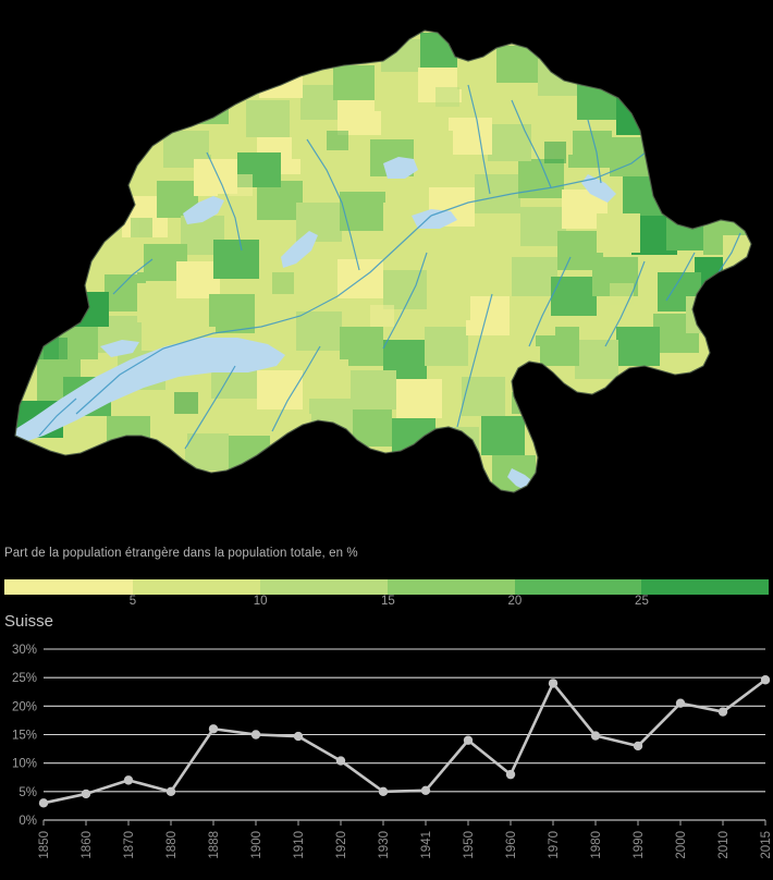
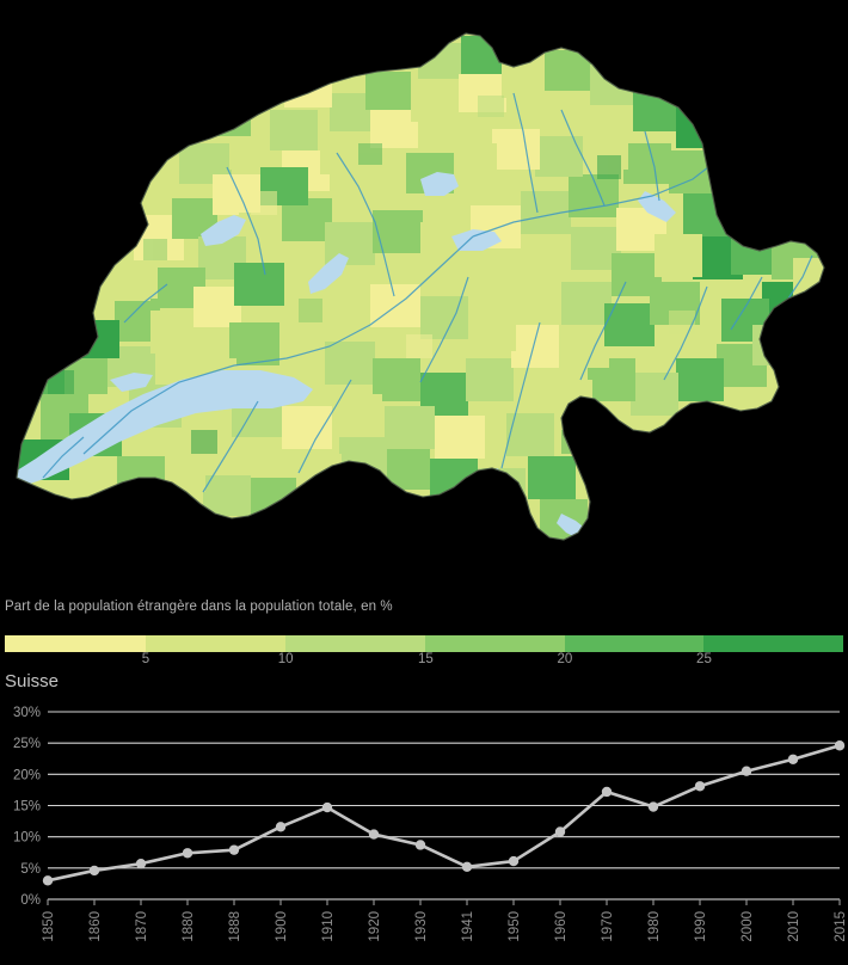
1870: 7% -> 6%
1880: 5% -> 7%
1888: 16% -> 8%
1900: 15% -> 12%
1930: 5% -> 9%
1950: 14% -> 6%
1960: 8% -> 11%
1970: 24% -> 17%
1990: 13% -> 18%
2010: 19% -> 22%
